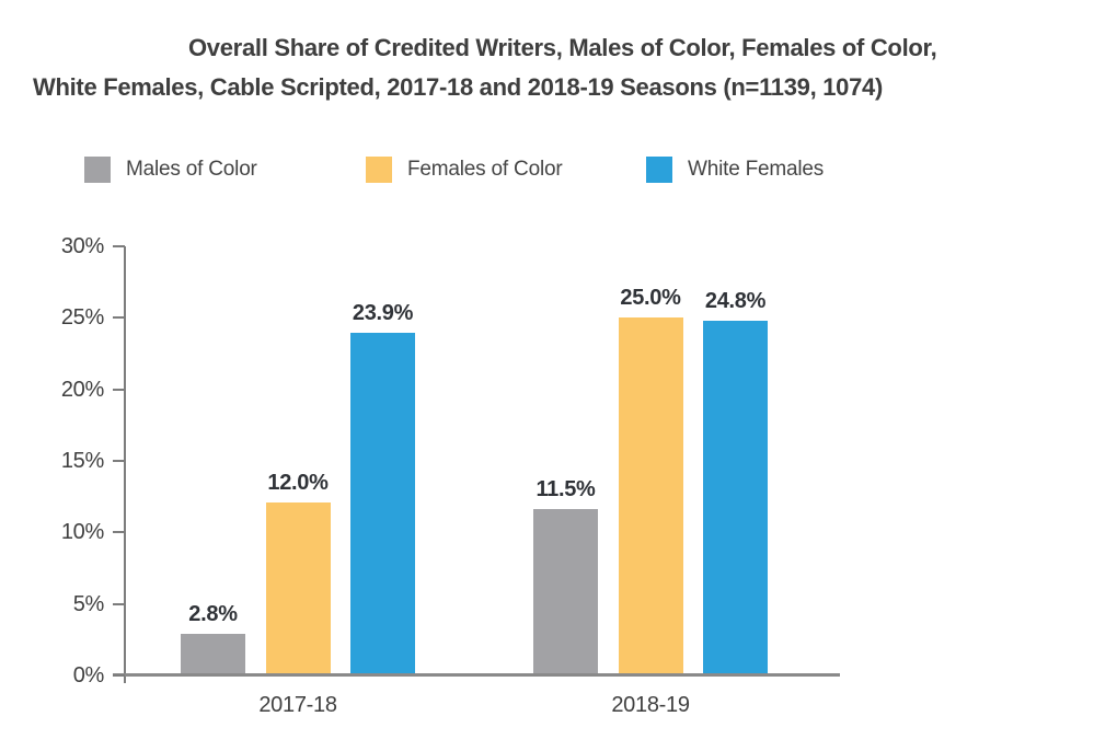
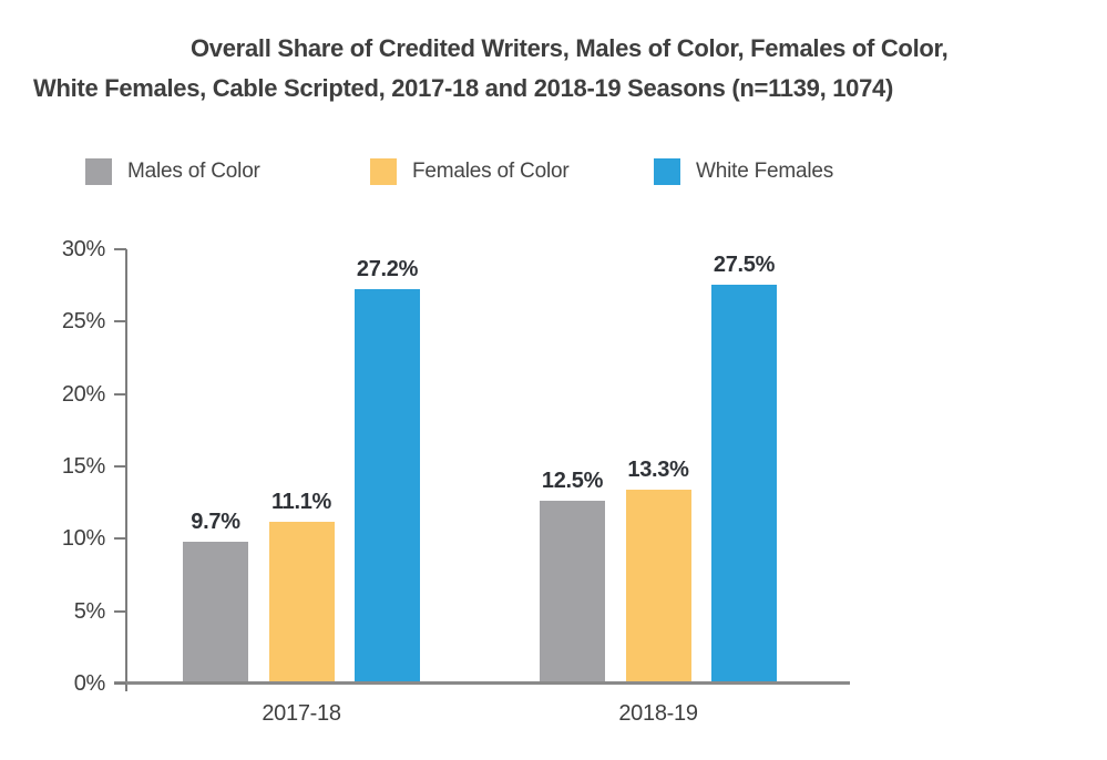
Males of Color/2017-18: 2.8% -> 9.7%
Females of Color/2017-18: 12.0% -> 11.1%
White Females/2017-18: 23.9% -> 27.2%
Males of Color/2018-19: 11.5% -> 12.5%
Females of Color/2018-19: 25.0% -> 13.3%
White Females/2018-19: 24.8% -> 27.5%
